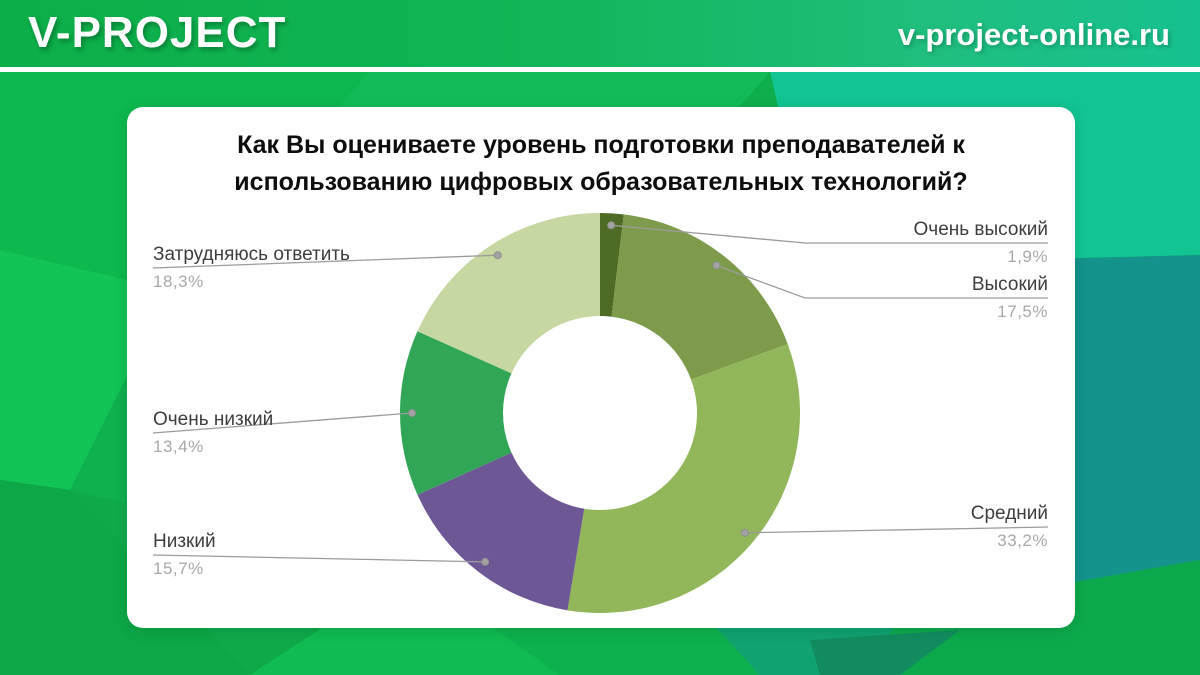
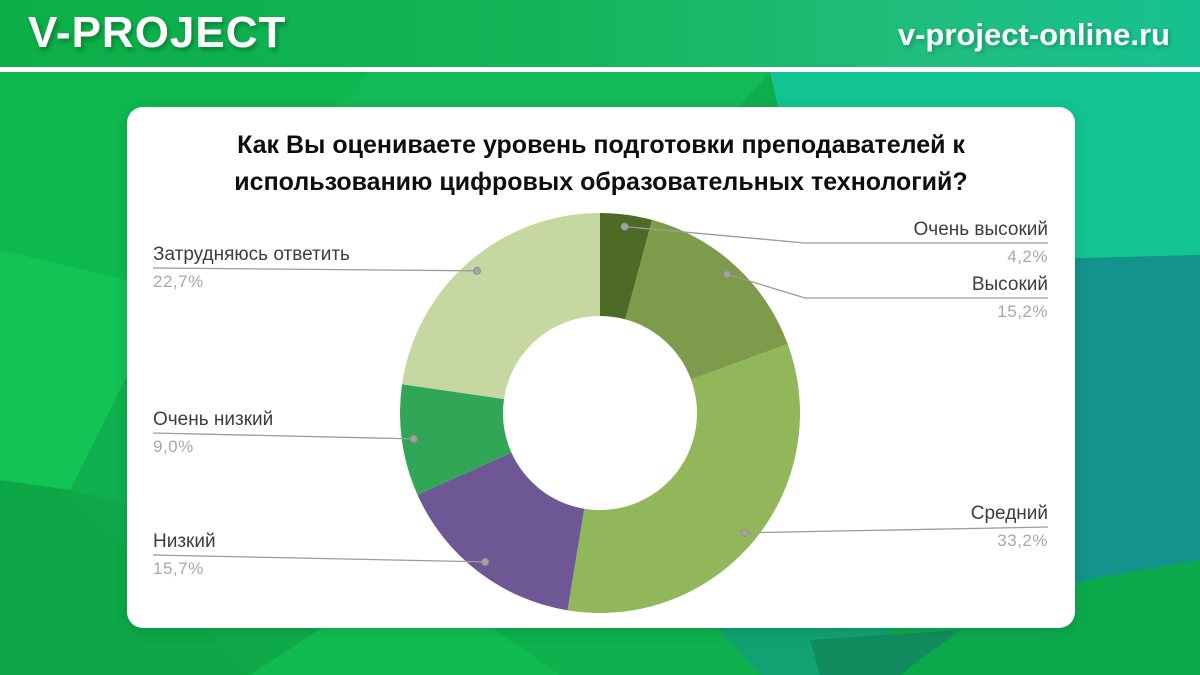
Очень высокий: 1,9% -> 4,2%
Высокий: 17,5% -> 15,2%
Очень низкий: 13,4% -> 9,0%
Затрудняюсь ответить: 18,3% -> 22,7%
